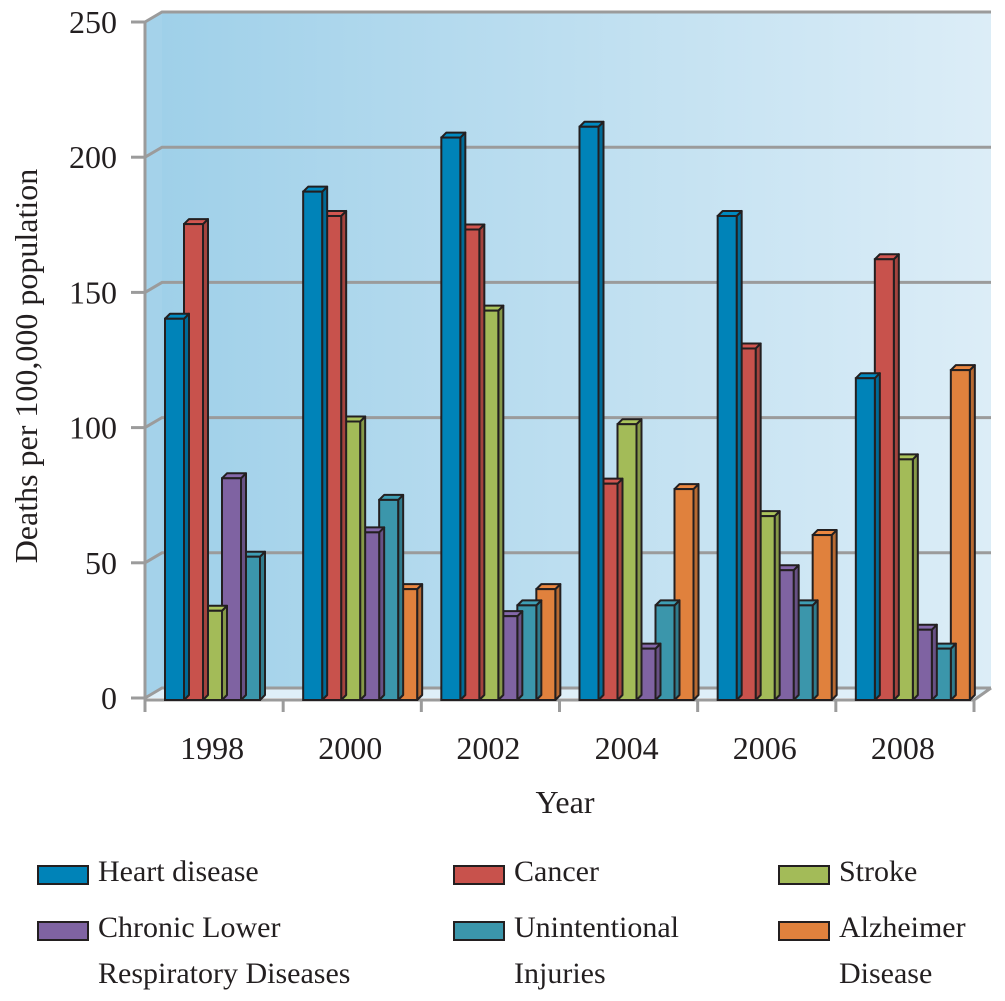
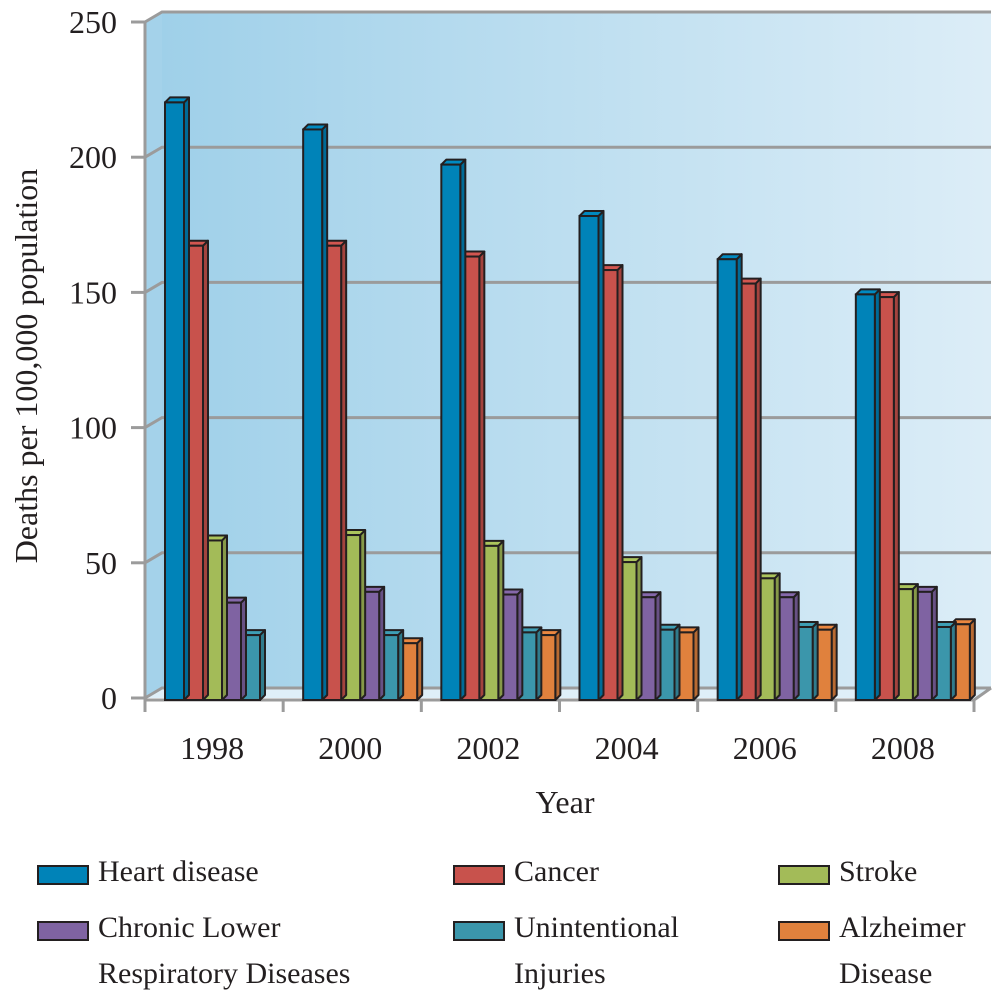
Heart disease/1998: 141 -> 221
Cancer/1998: 176 -> 168
Stroke/1998: 33 -> 59
Chronic Lower Respiratory Diseases/1998: 82 -> 36
Unintentional Injuries/1998: 53 -> 24
Heart disease/2000: 188 -> 211
Cancer/2000: 179 -> 168
Stroke/2000: 103 -> 61
Chronic Lower Respiratory Diseases/2000: 62 -> 40
Unintentional Injuries/2000: 74 -> 24
Alzheimer Disease/2000: 41 -> 21
Heart disease/2002: 208 -> 198
Cancer/2002: 174 -> 164
Stroke/2002: 144 -> 57
Chronic Lower Respiratory Diseases/2002: 31 -> 39
Unintentional Injuries/2002: 35 -> 25
Alzheimer Disease/2002: 41 -> 24
Heart disease/2004: 212 -> 179
Cancer/2004: 80 -> 159
Stroke/2004: 102 -> 51
Chronic Lower Respiratory Diseases/2004: 19 -> 38
Unintentional Injuries/2004: 35 -> 26
Alzheimer Disease/2004: 78 -> 25
Heart disease/2006: 179 -> 163
Cancer/2006: 130 -> 154
Stroke/2006: 68 -> 45
Chronic Lower Respiratory Diseases/2006: 48 -> 38
Unintentional Injuries/2006: 35 -> 27
Alzheimer Disease/2006: 61 -> 26
Heart disease/2008: 119 -> 150
Cancer/2008: 163 -> 149
Stroke/2008: 89 -> 41
Chronic Lower Respiratory Diseases/2008: 26 -> 40
Unintentional Injuries/2008: 19 -> 27
Alzheimer Disease/2008: 122 -> 28
